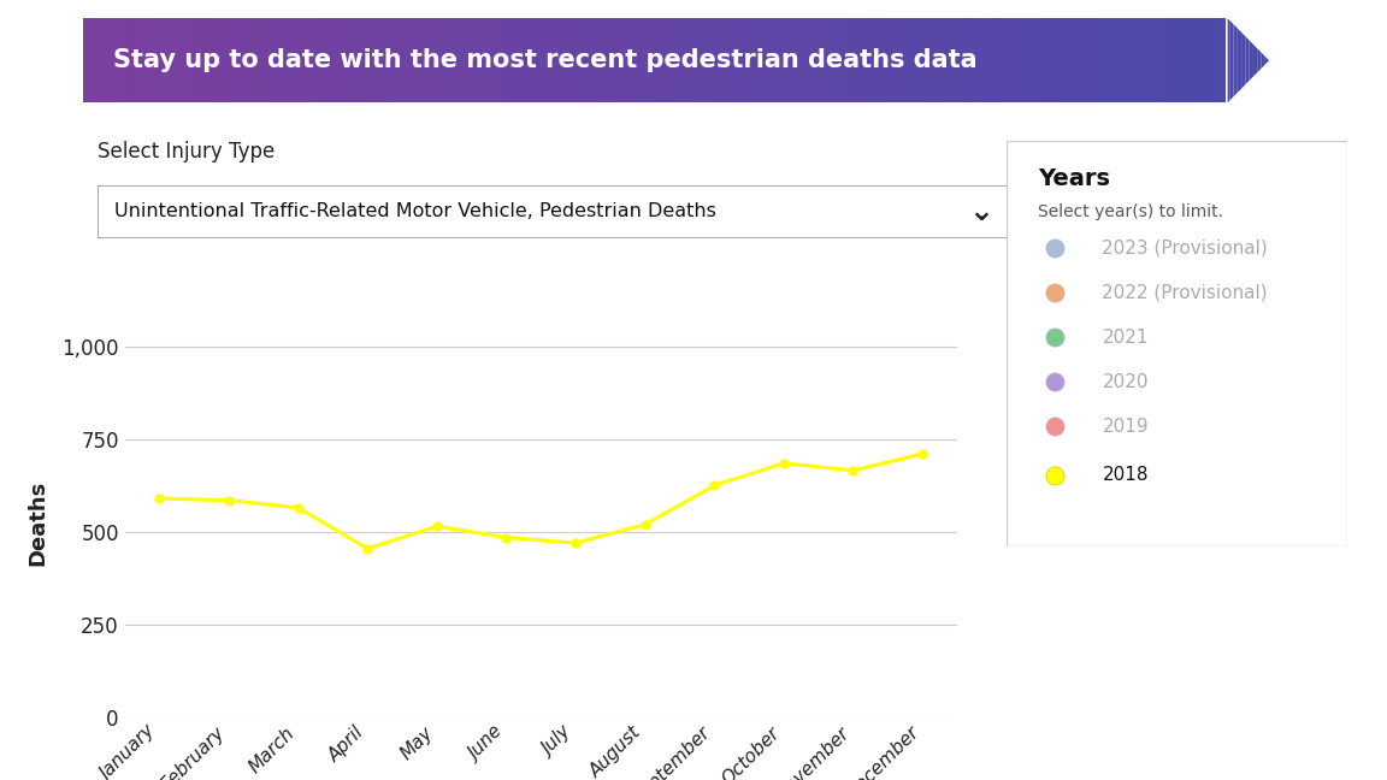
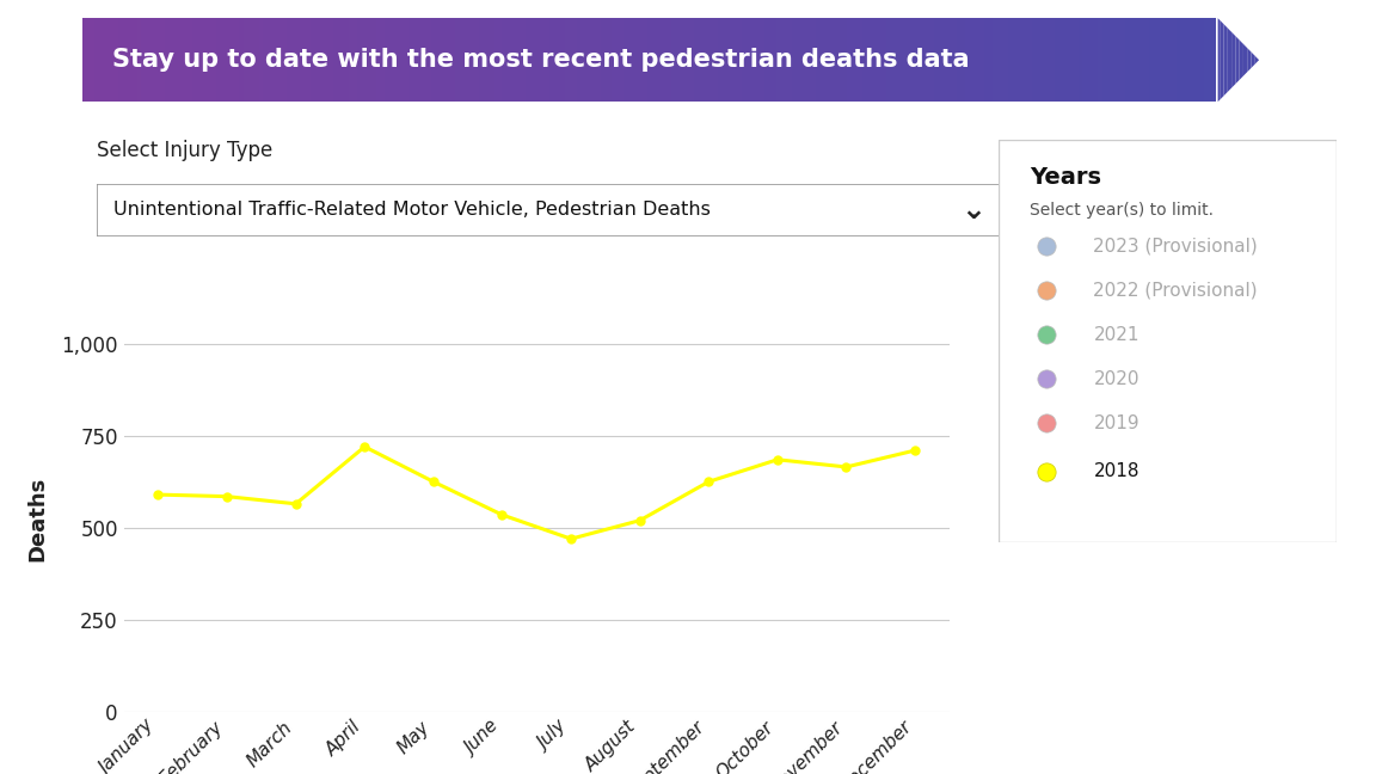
April: 455 -> 720
May: 515 -> 625
June: 485 -> 535
